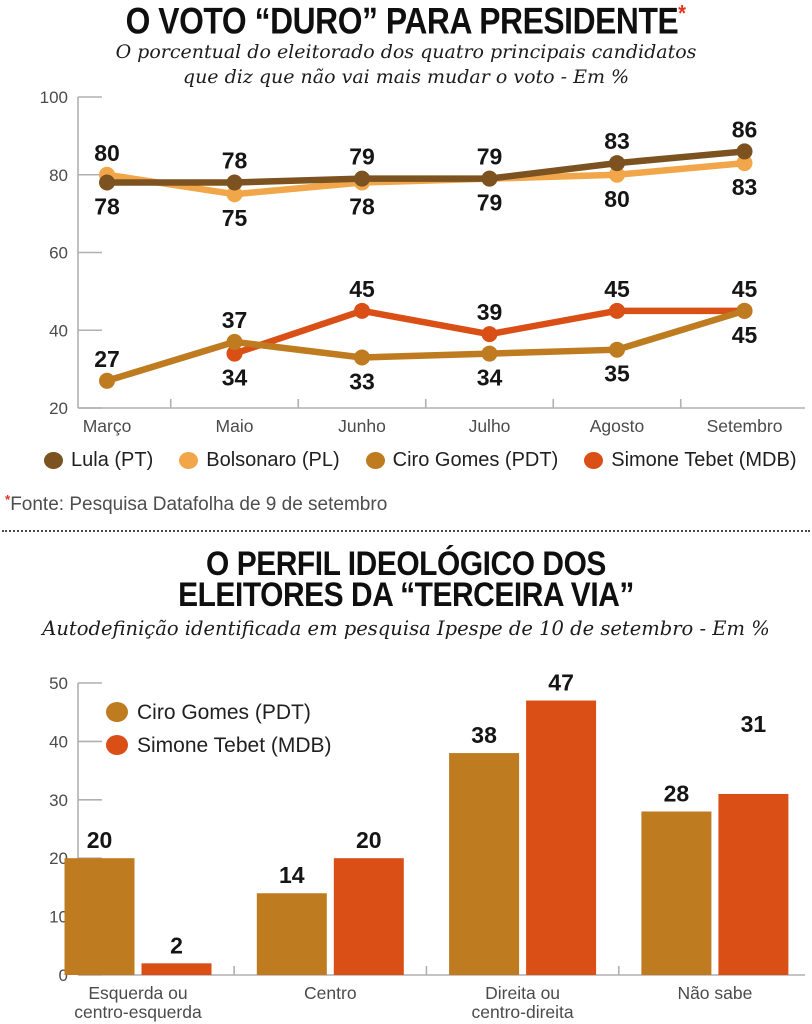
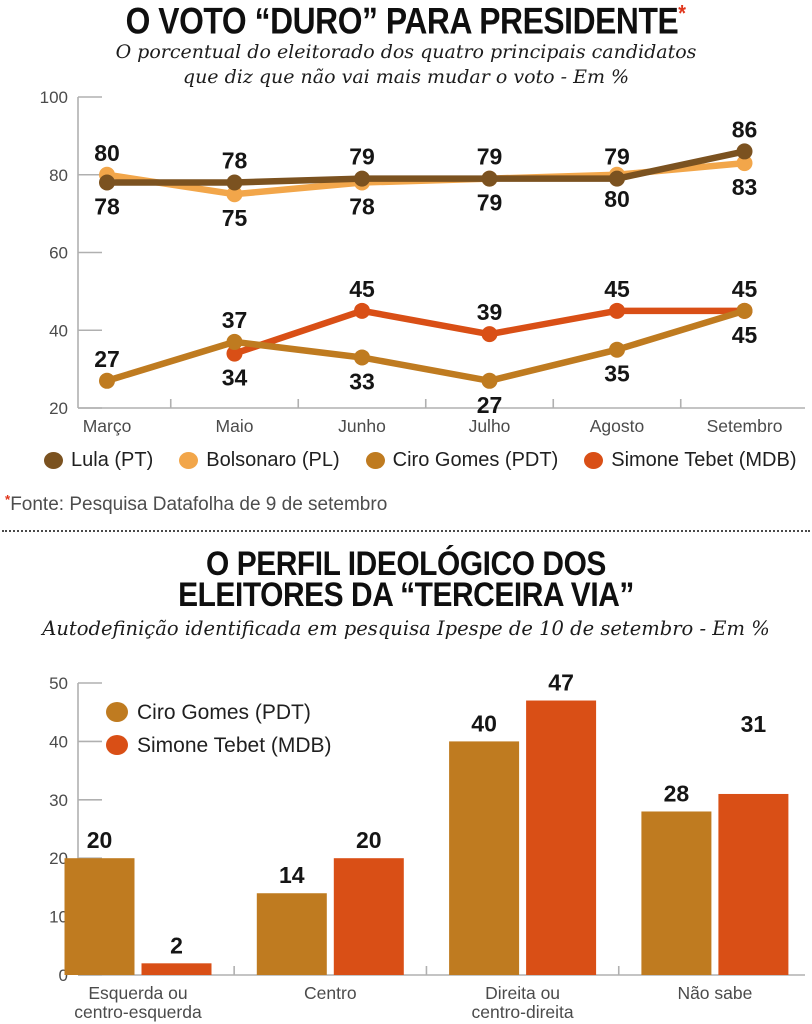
O VOTO “DURO” PARA PRESIDENTE/Ciro Gomes (PDT)/Julho: 34 -> 27
O VOTO “DURO” PARA PRESIDENTE/Lula (PT)/Agosto: 83 -> 79
O PERFIL IDEOLÓGICO DOS ELEITORES DA “TERCEIRA VIA”/Ciro Gomes (PDT)/Direita ou centro-direita: 38 -> 40
